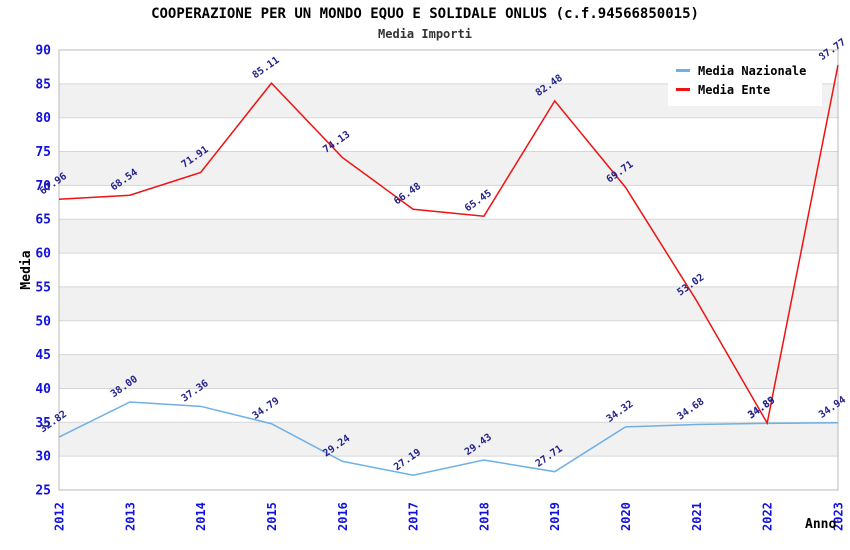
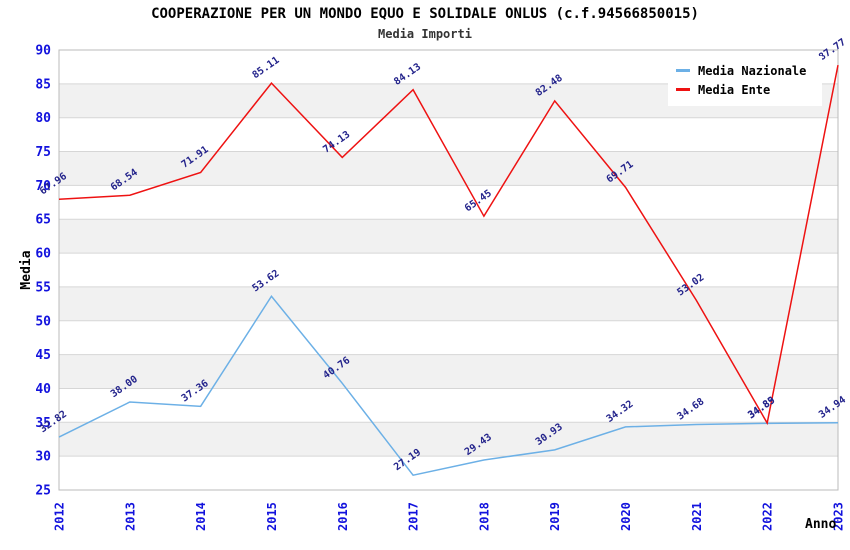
Media Nazionale/2015: 34.79 -> 53.62
Media Nazionale/2016: 29.24 -> 40.76
Media Ente/2017: 66.48 -> 84.13
Media Nazionale/2019: 27.71 -> 30.93
